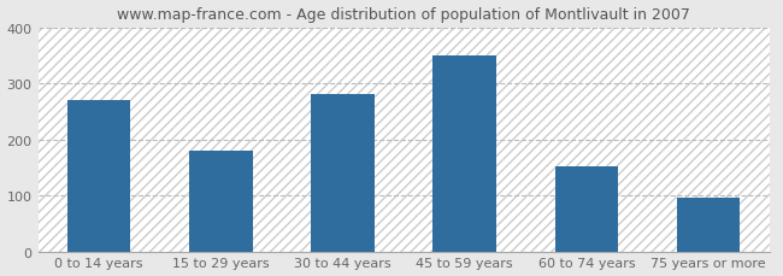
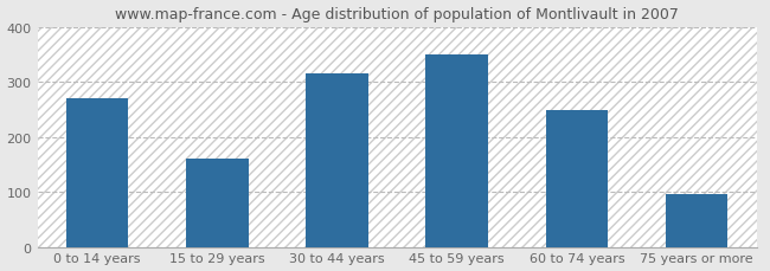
15 to 29 years: 180 -> 160
30 to 44 years: 281 -> 315
60 to 74 years: 152 -> 250
